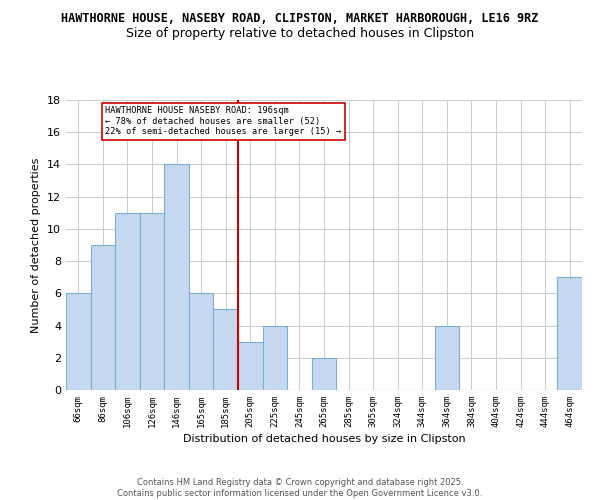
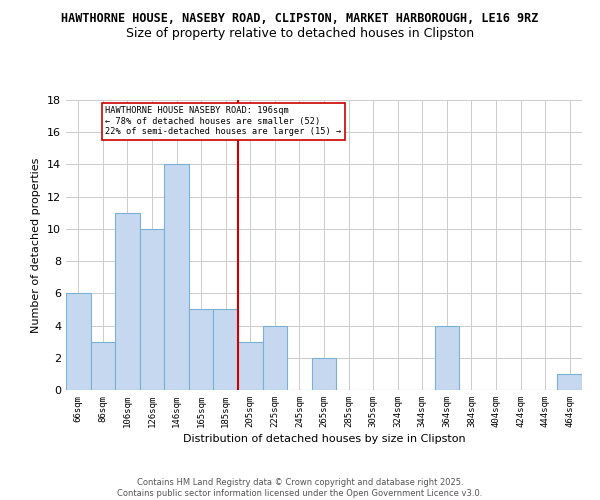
86sqm: 9 -> 3
126sqm: 11 -> 10
165sqm: 6 -> 5
464sqm: 7 -> 1
